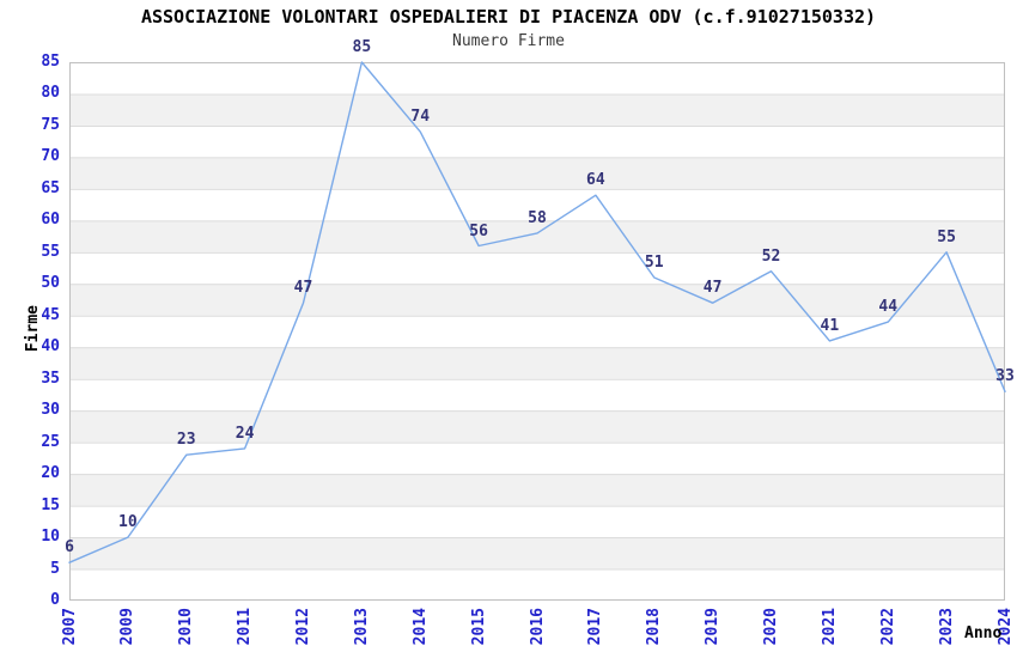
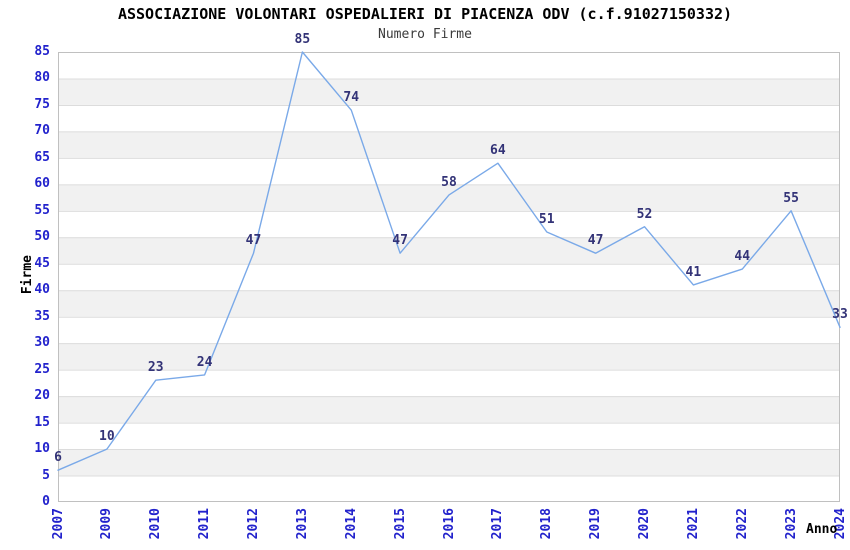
2015: 56 -> 47
